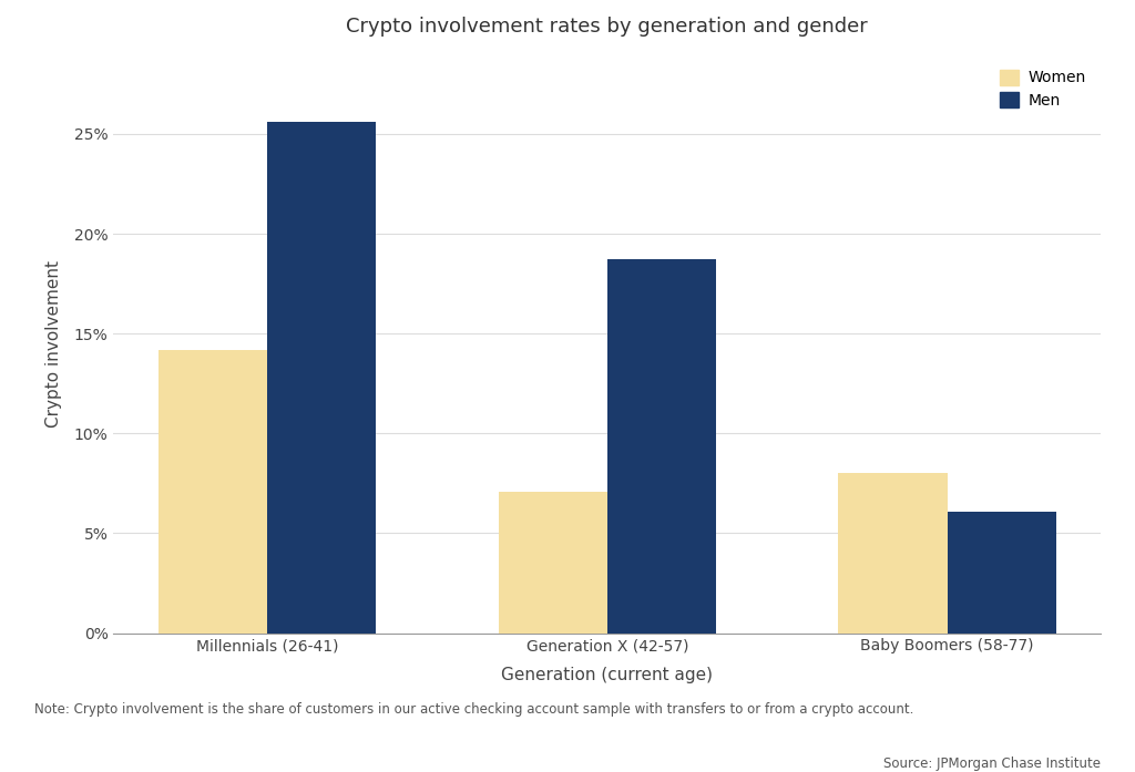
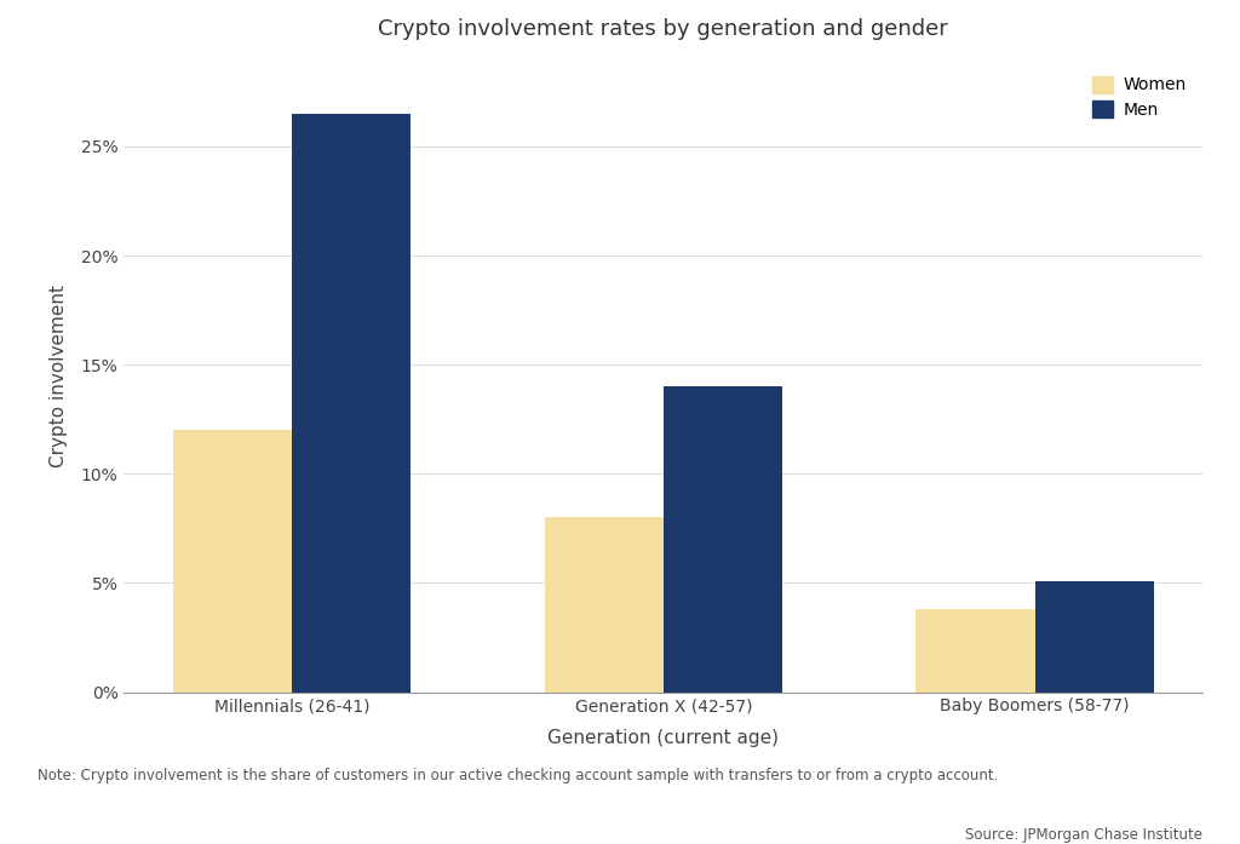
Women/Millennials (26-41): 14.2% -> 12.0%
Men/Millennials (26-41): 25.6% -> 26.5%
Women/Generation X (42-57): 7.1% -> 8.0%
Men/Generation X (42-57): 18.7% -> 14.0%
Women/Baby Boomers (58-77): 8.0% -> 3.8%
Men/Baby Boomers (58-77): 6.1% -> 5.1%
